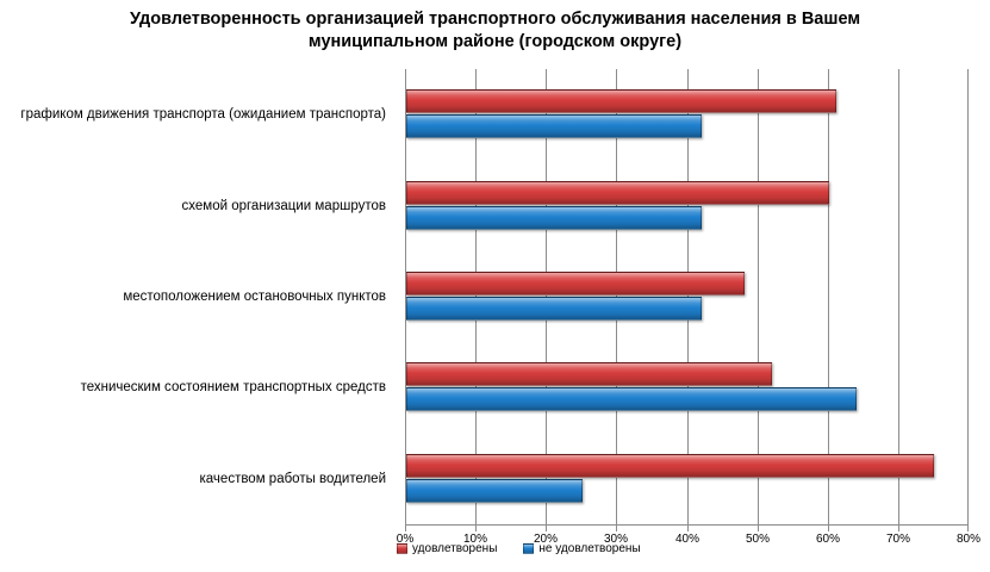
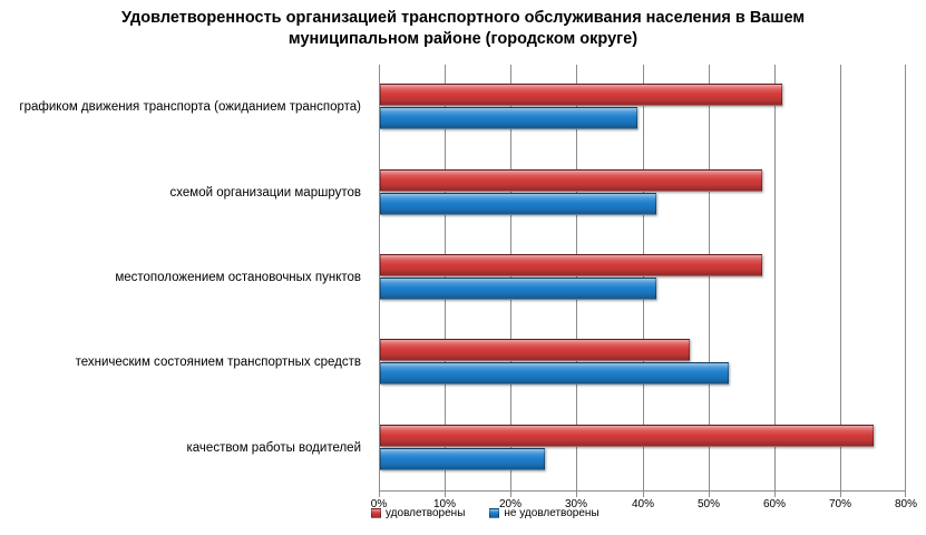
не удовлетворены/графиком движения транспорта (ожиданием транспорта): 42% -> 39%
удовлетворены/схемой организации маршрутов: 60% -> 58%
удовлетворены/местоположением остановочных пунктов: 48% -> 58%
удовлетворены/техническим состоянием транспортных средств: 52% -> 47%
не удовлетворены/техническим состоянием транспортных средств: 64% -> 53%
